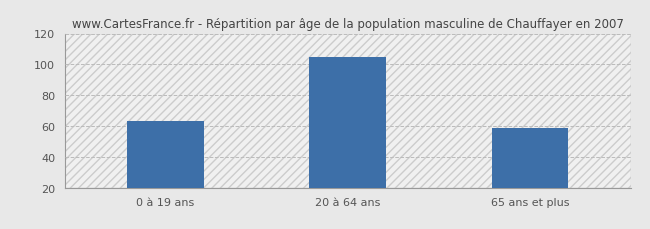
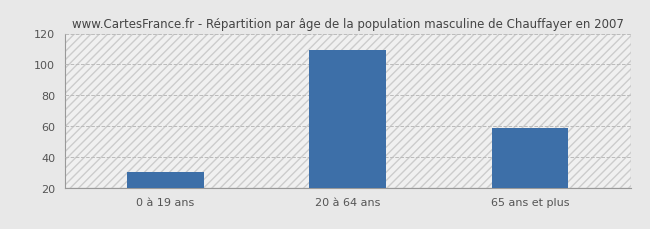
0 à 19 ans: 63 -> 30
20 à 64 ans: 105 -> 109
